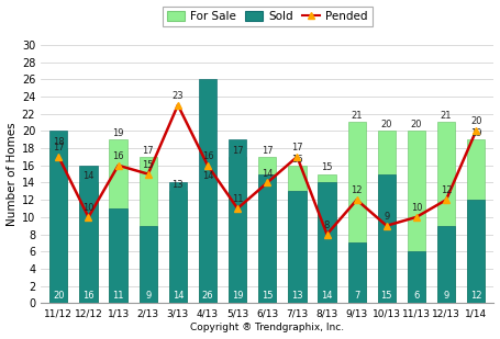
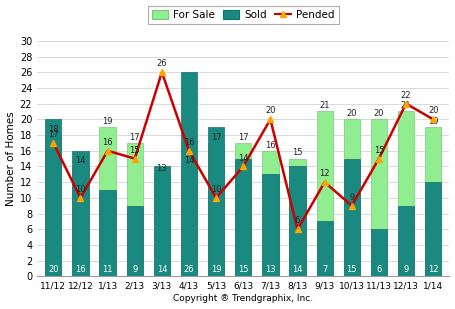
Pended/3/13: 23 -> 26
Pended/5/13: 11 -> 10
Pended/7/13: 17 -> 20
Pended/8/13: 8 -> 6
Pended/11/13: 10 -> 15
Pended/12/13: 12 -> 22
